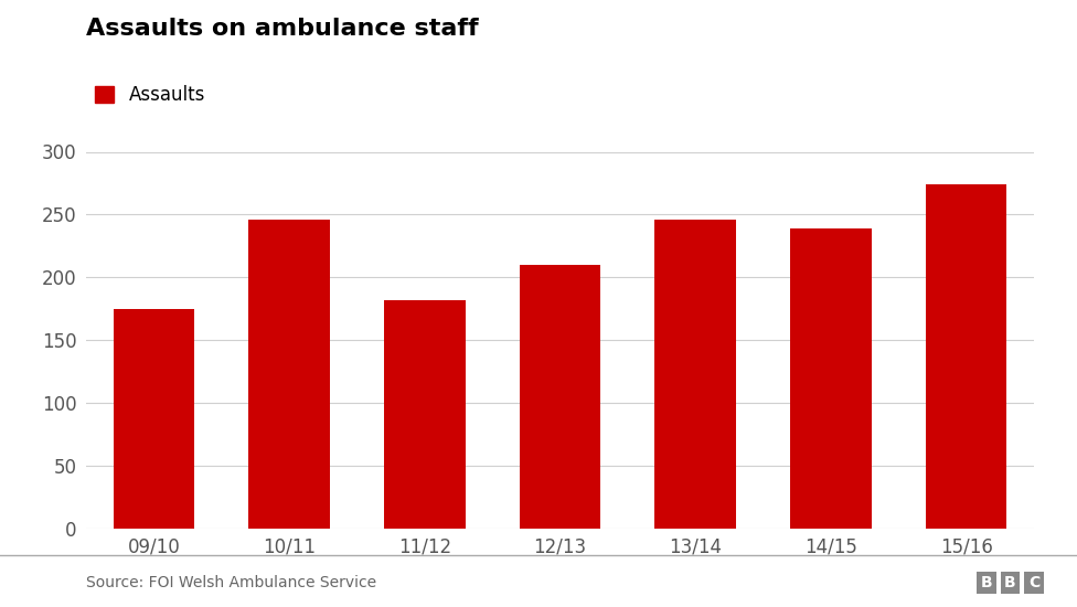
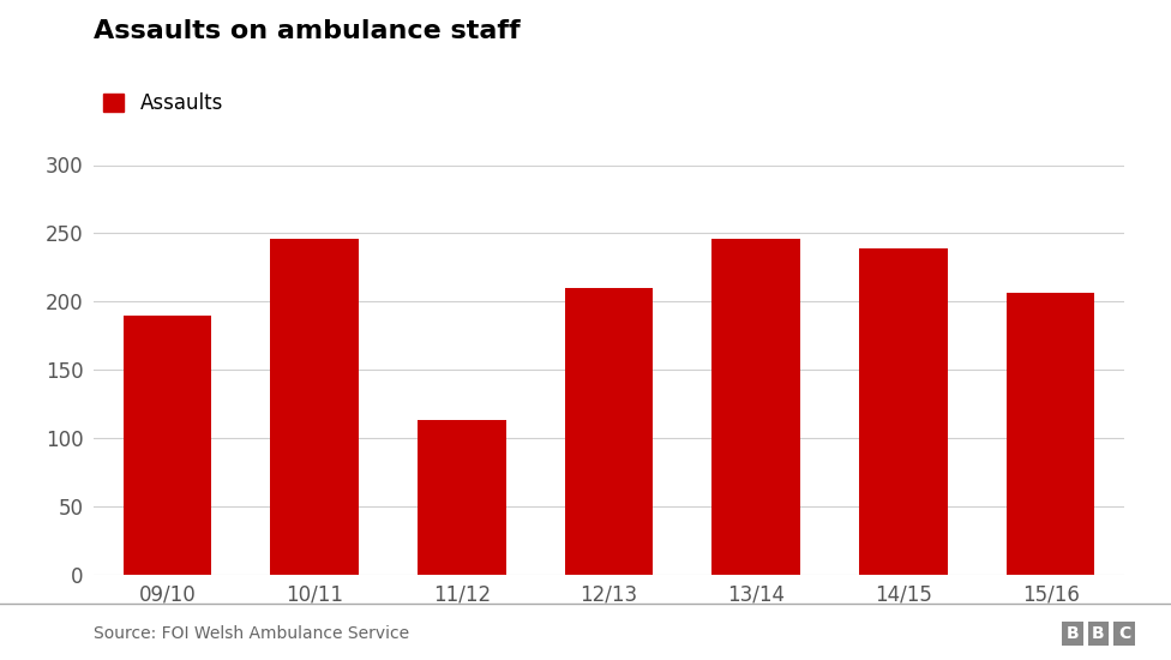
09/10: 175 -> 190
11/12: 182 -> 113
15/16: 274 -> 206
